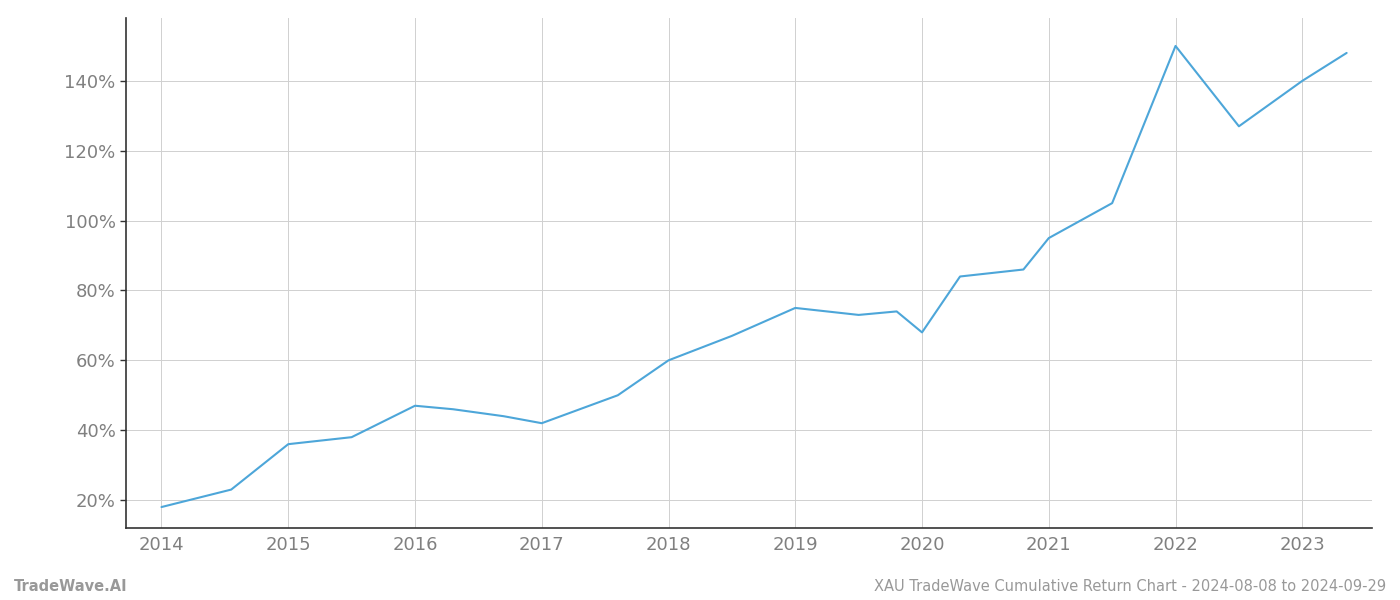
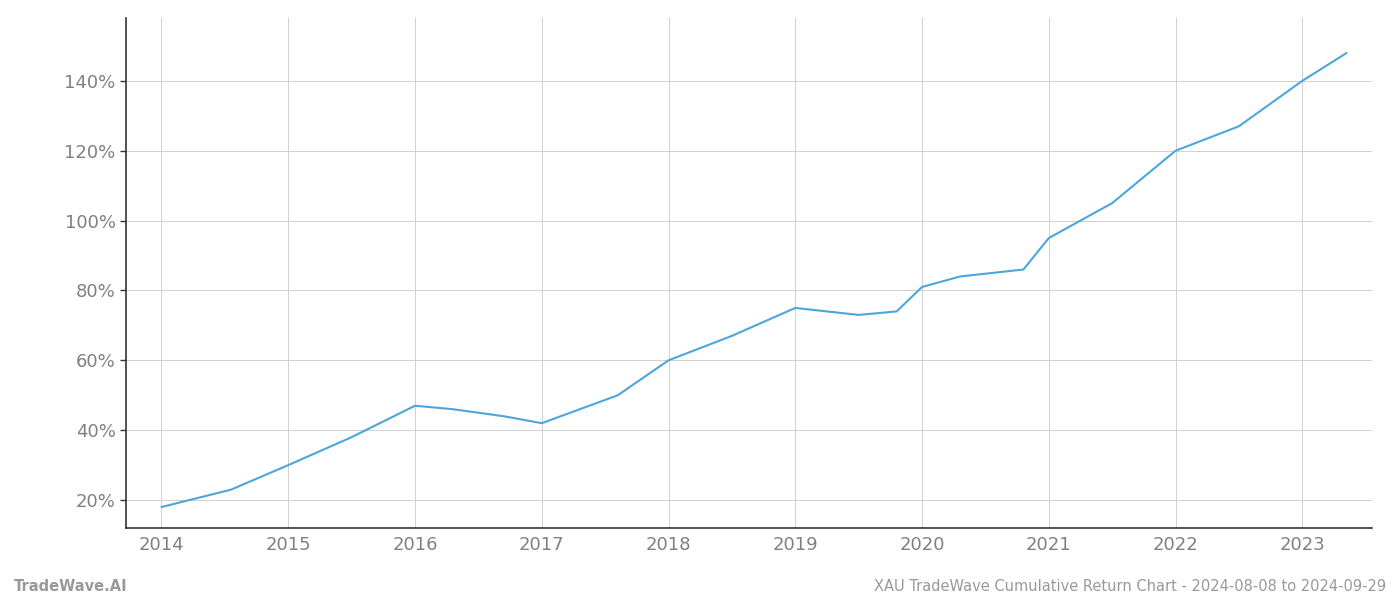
2015: 36% -> 30%
2020: 68% -> 81%
2022: 150% -> 120%
